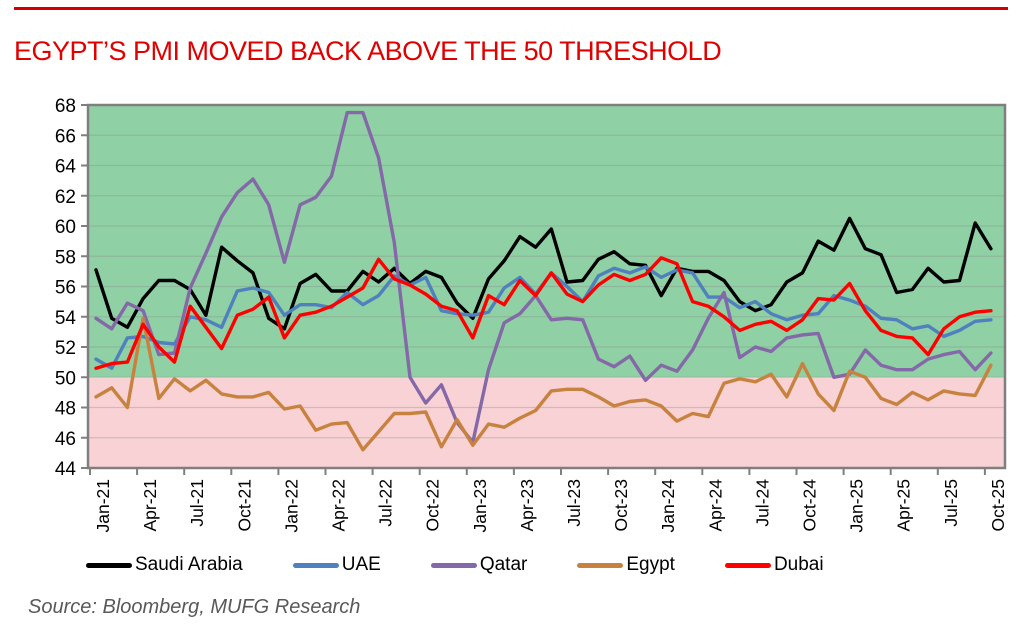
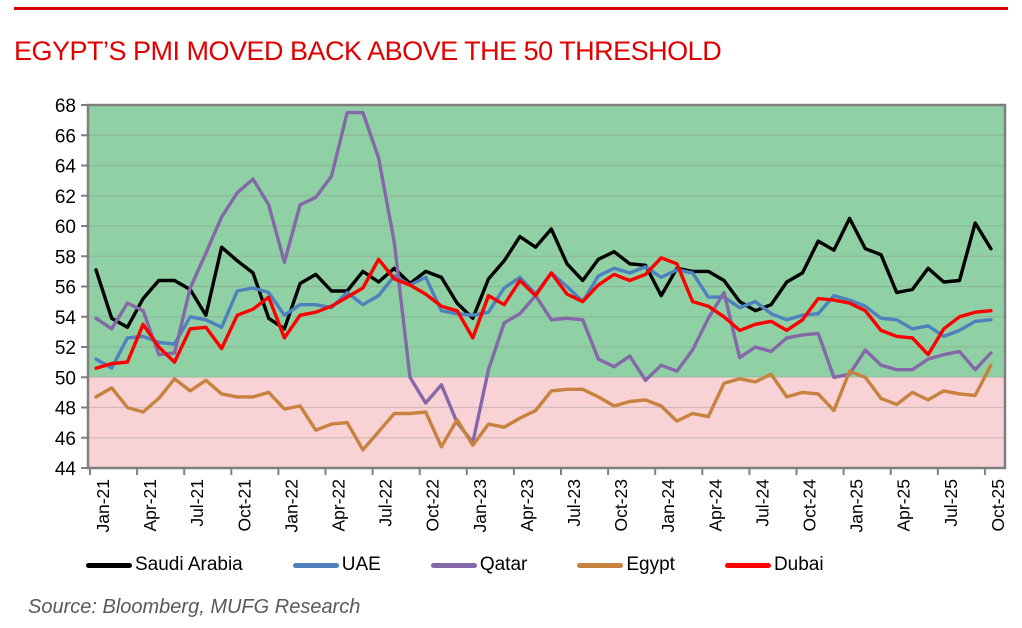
Egypt/Apr-21: 53.9 -> 47.7
Dubai/Jul-21: 54.7 -> 53.2
Saudi Arabia/Jul-23: 56.3 -> 57.5
Egypt/Oct-24: 50.9 -> 49.0
Dubai/Jan-25: 56.2 -> 54.9
